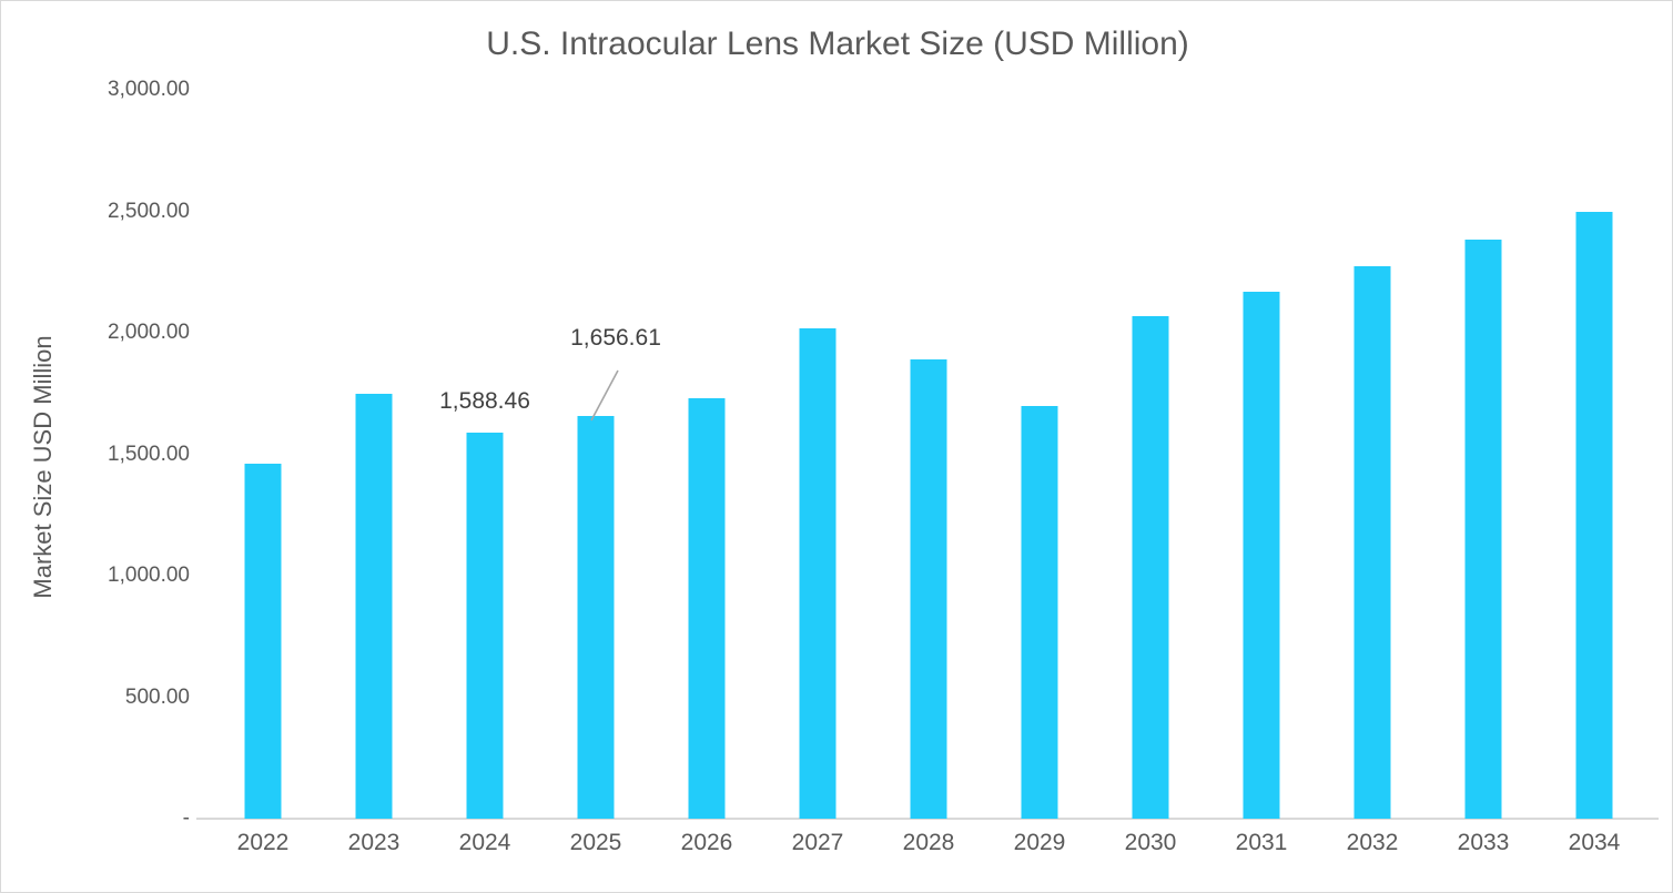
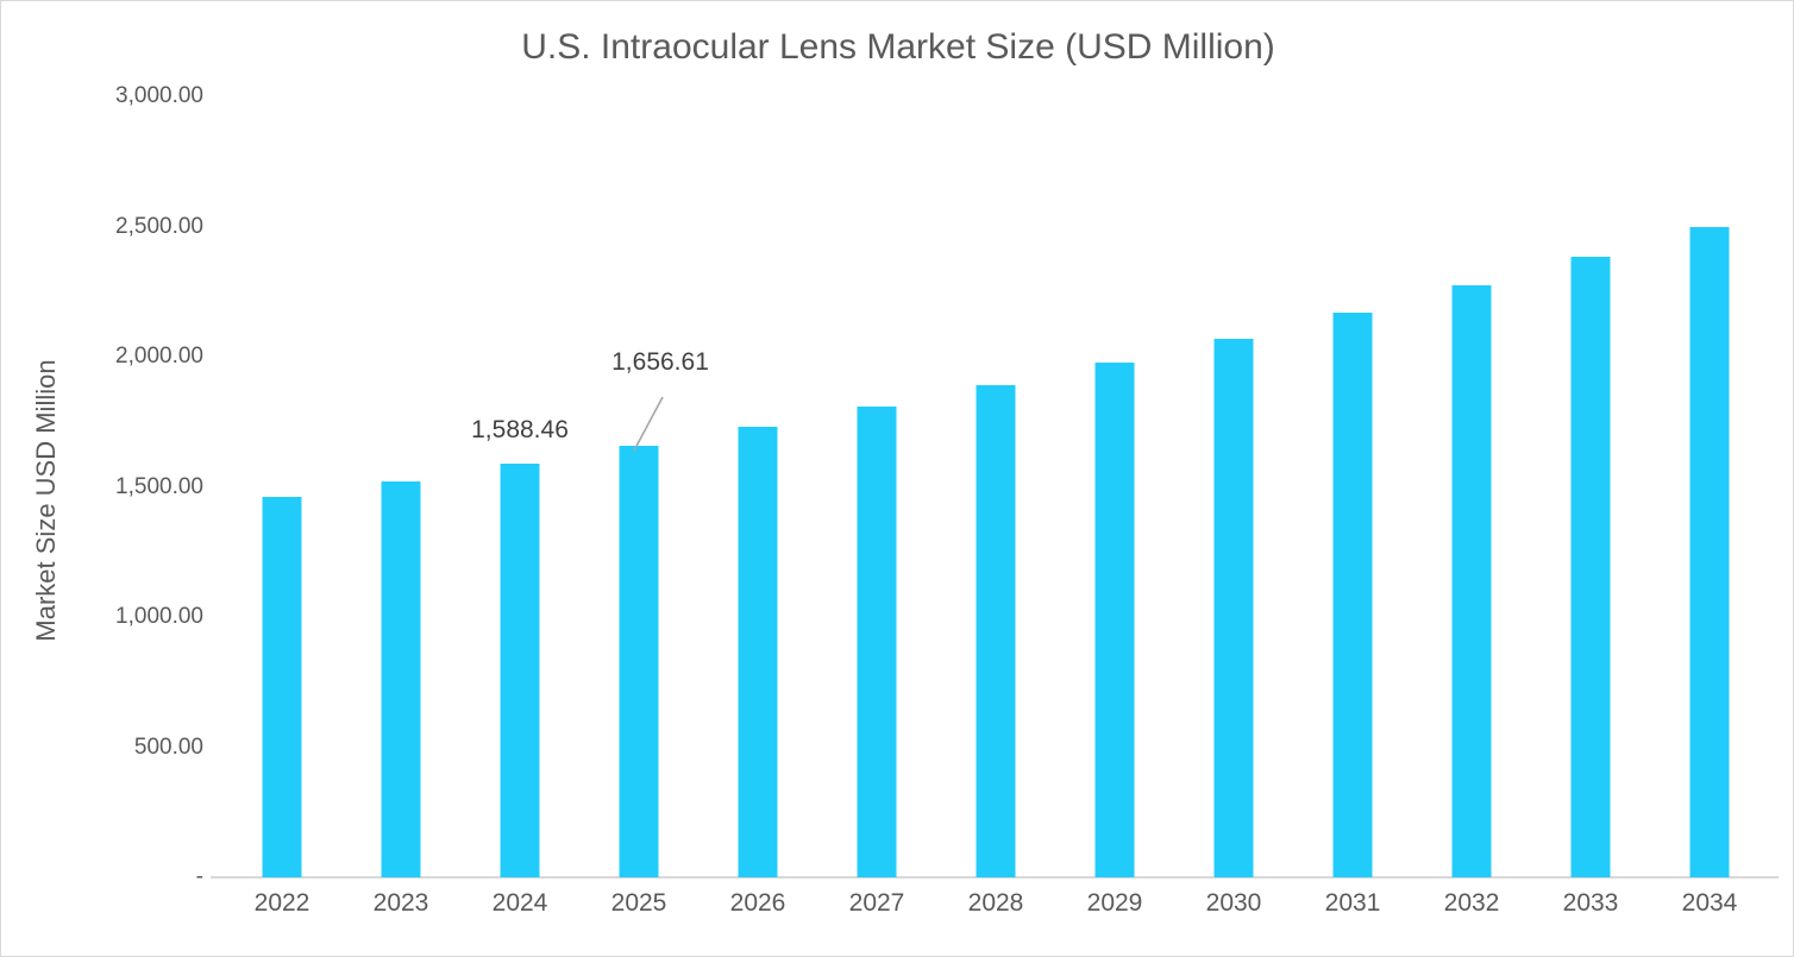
2023: 1750 -> 1520
2027: 2020 -> 1810
2029: 1700 -> 1980
